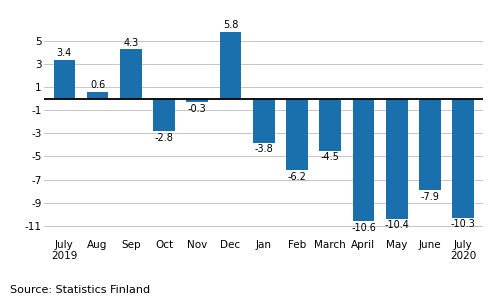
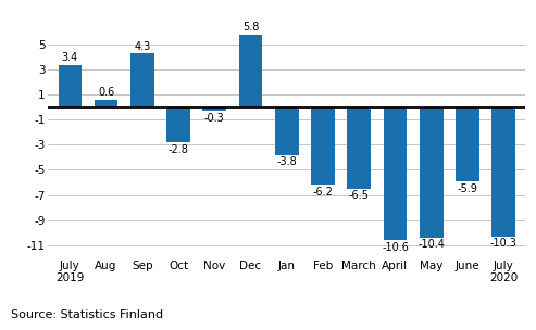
March: -4.5 -> -6.5
June: -7.9 -> -5.9
